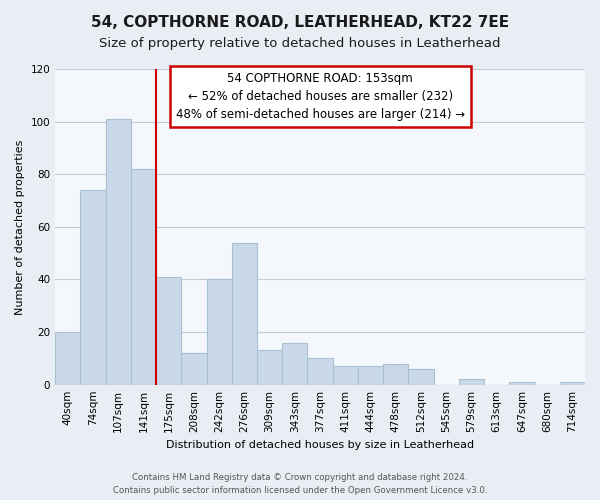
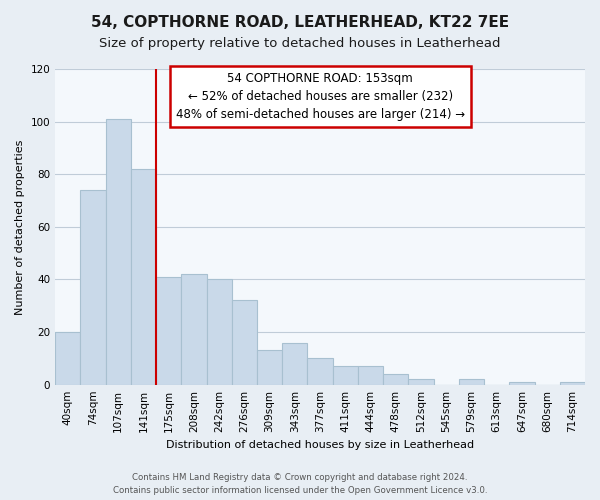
208sqm: 12 -> 42
276sqm: 54 -> 32
478sqm: 8 -> 4
512sqm: 6 -> 2
